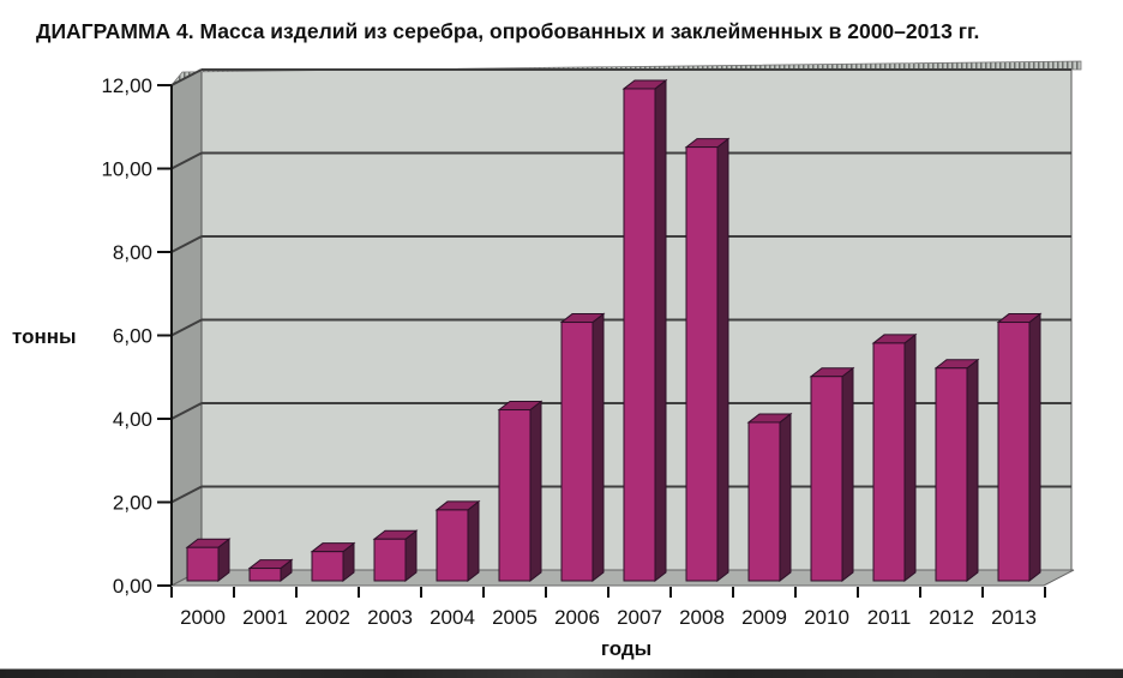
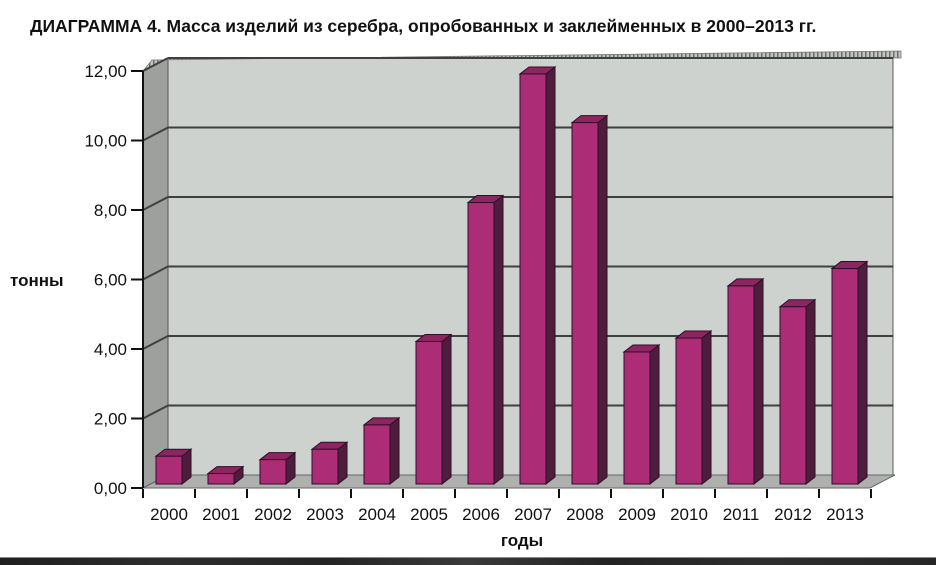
2006: 6,2 -> 8,1
2010: 4,9 -> 4,2
